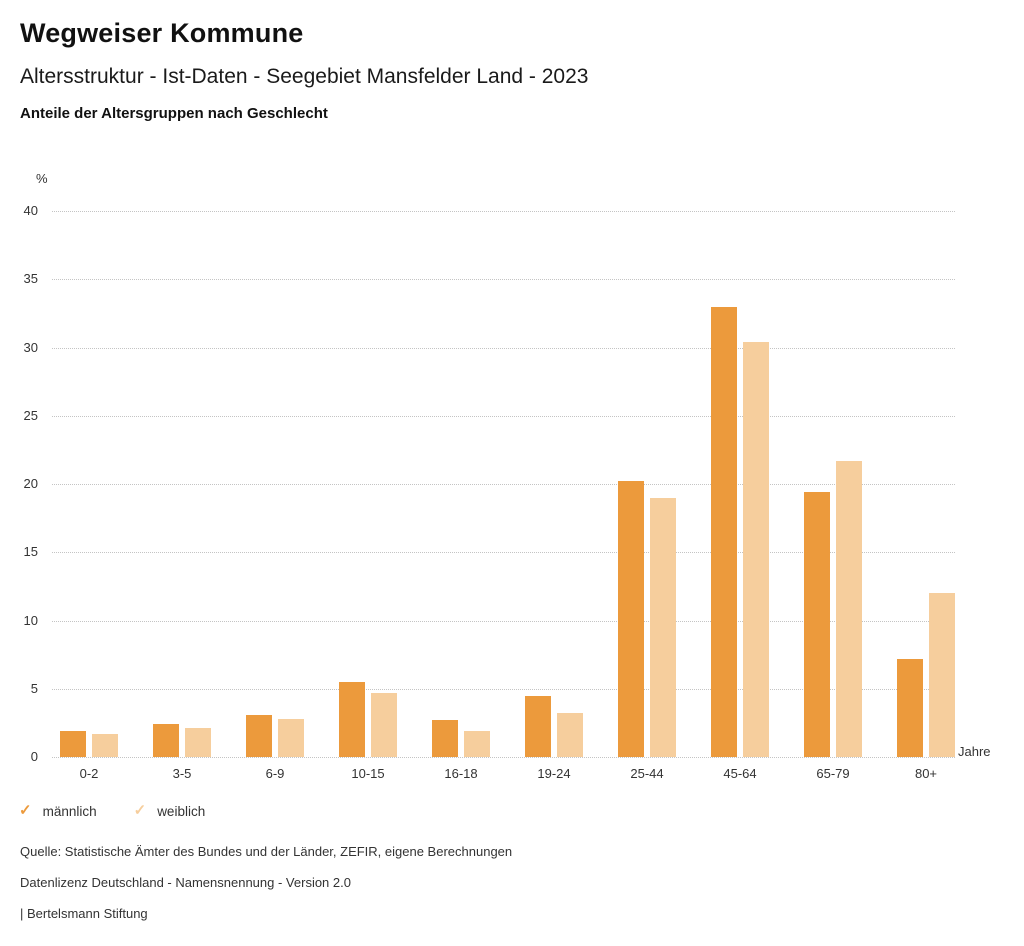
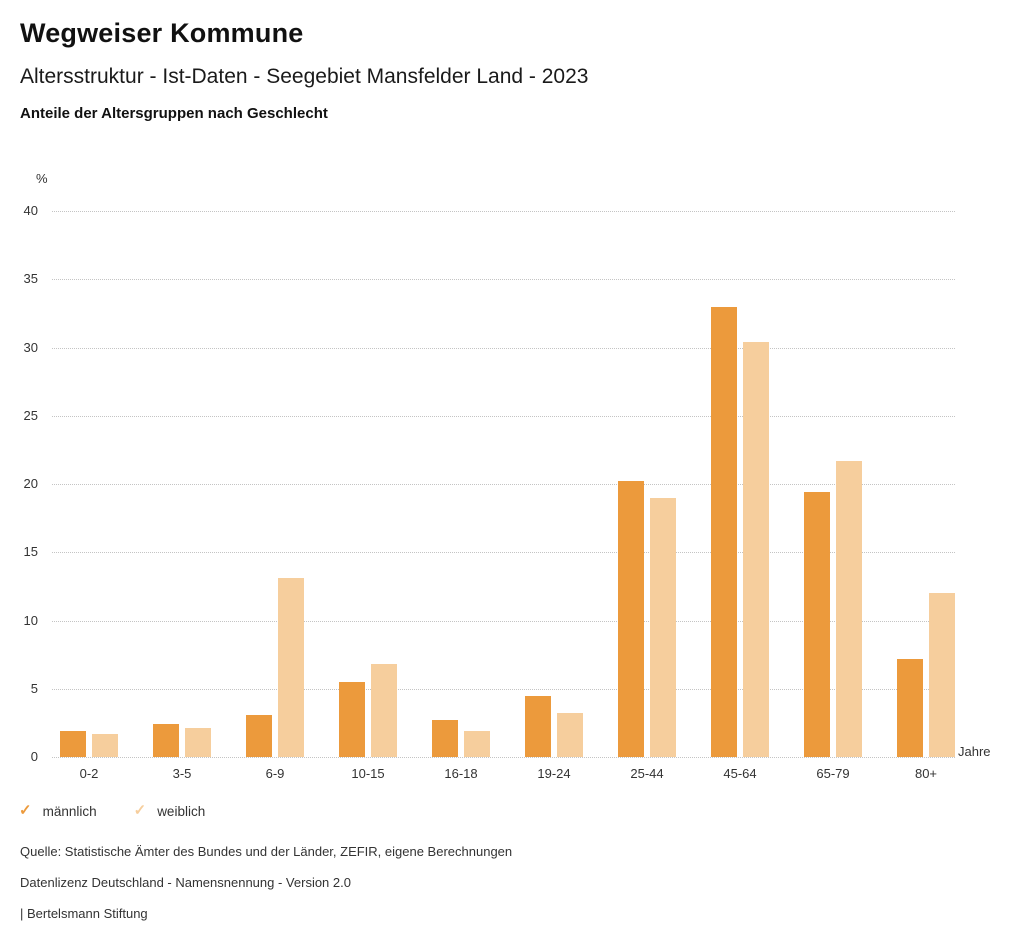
weiblich/6-9: 2.8 -> 13.1
weiblich/10-15: 4.7 -> 6.8
